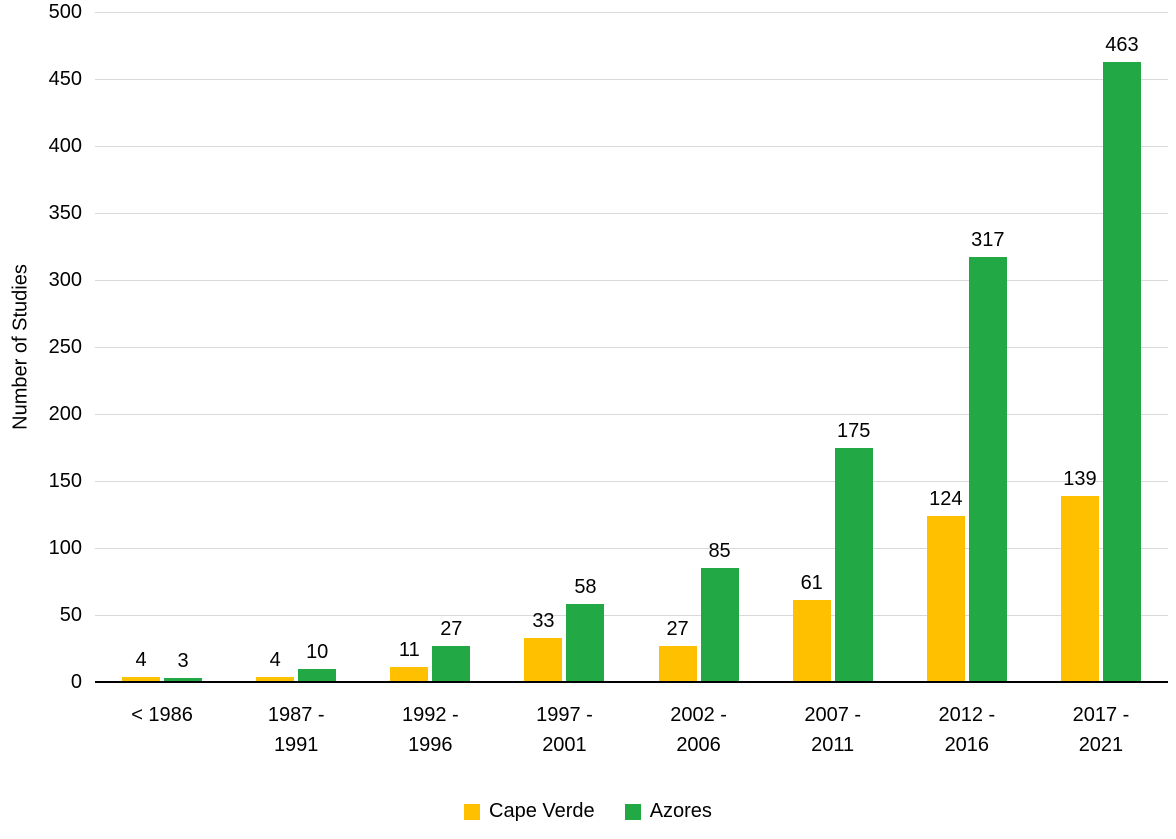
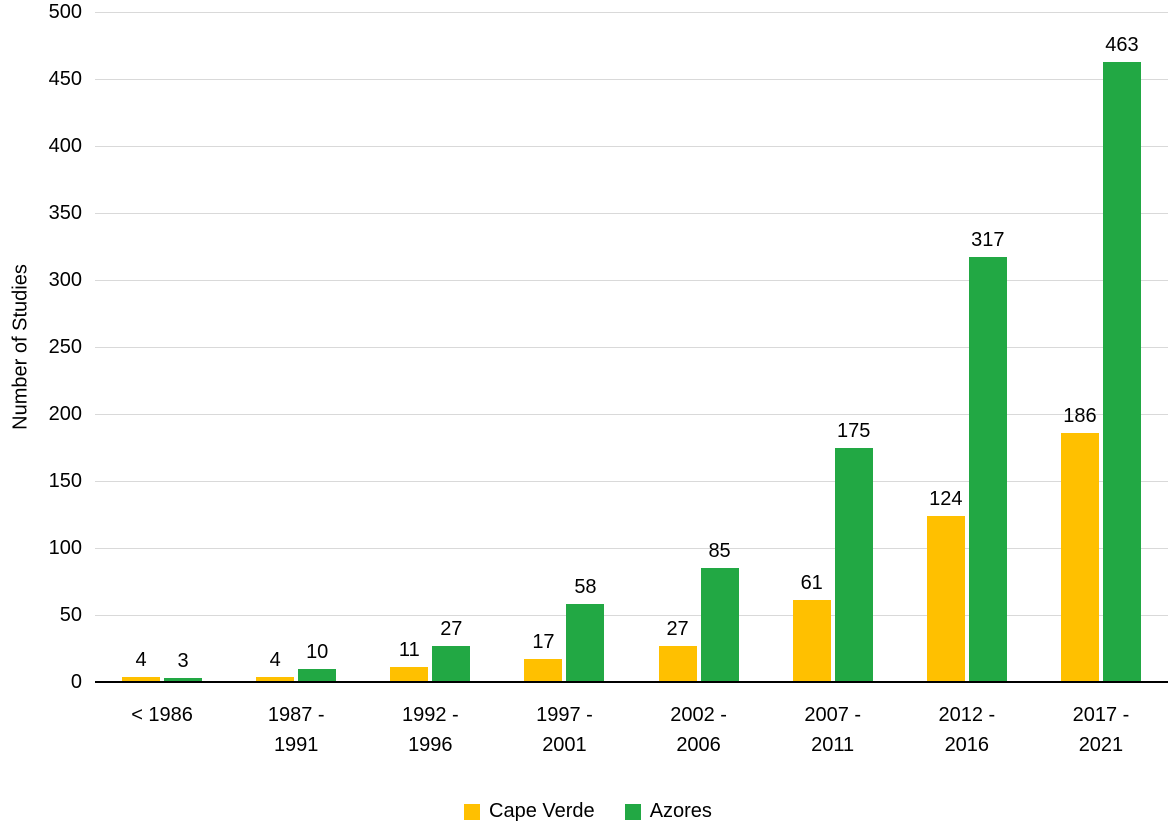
Cape Verde/1997 - 2001: 33 -> 17
Cape Verde/2017 - 2021: 139 -> 186
